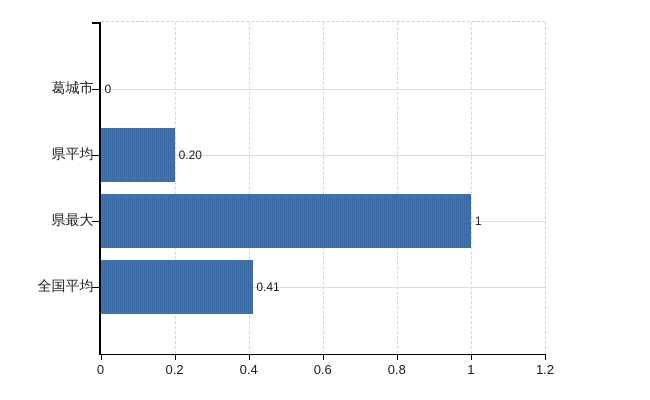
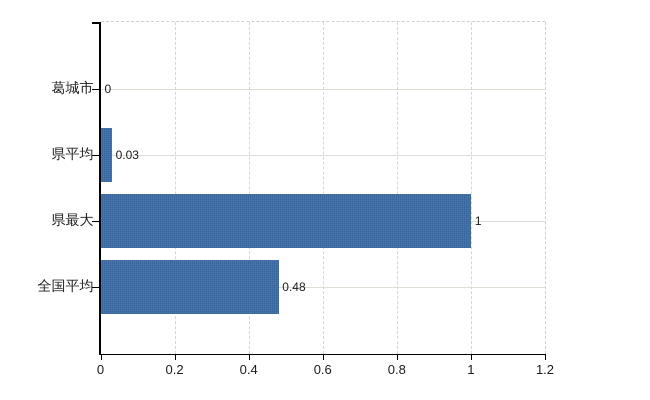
県平均: 0.20 -> 0.03
全国平均: 0.41 -> 0.48
